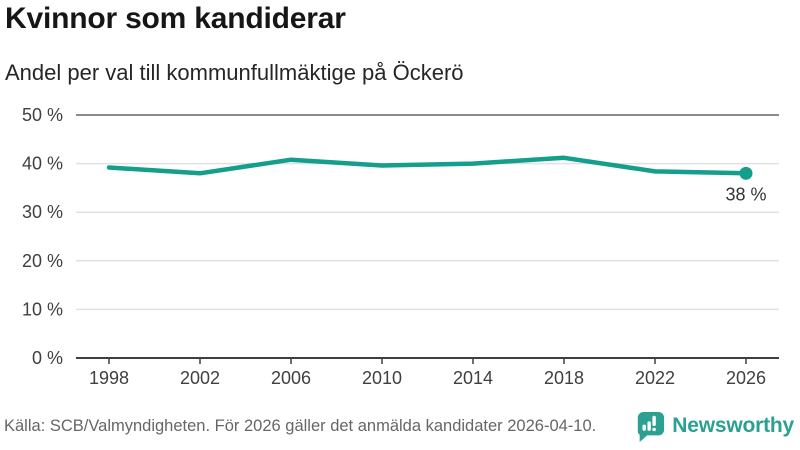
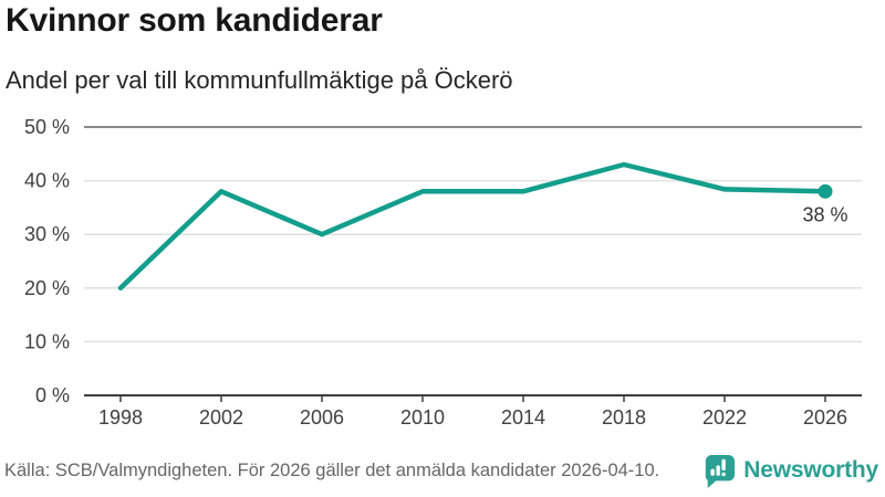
1998: 39% -> 20%
2006: 41% -> 30%
2010: 40% -> 38%
2014: 40% -> 38%
2018: 41% -> 43%
